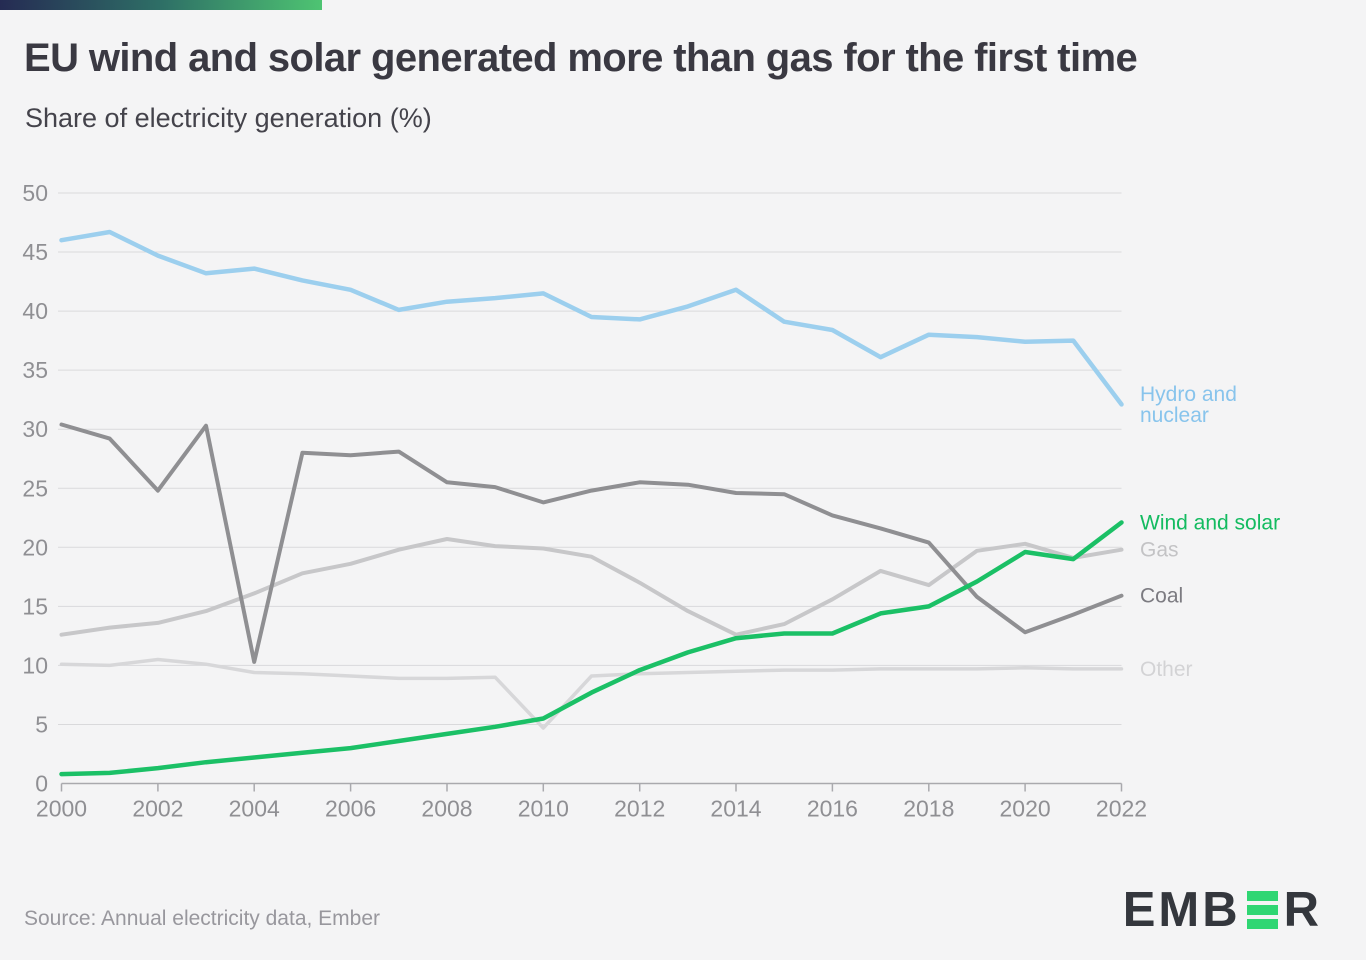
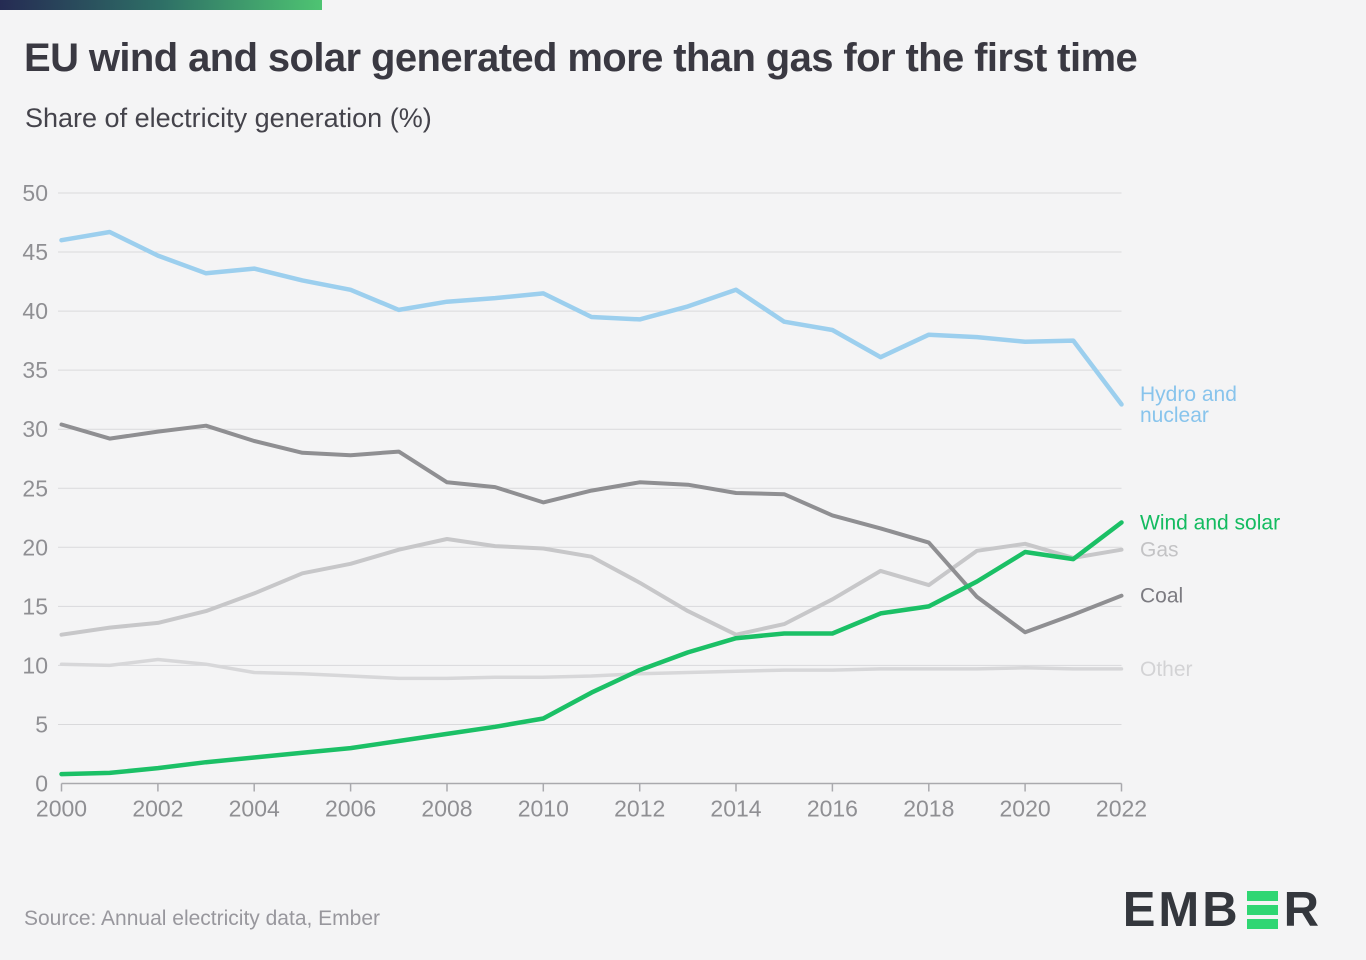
Coal/2002: 24.8 -> 29.8
Coal/2004: 10.3 -> 29.0
Other/2010: 4.7 -> 9.0
